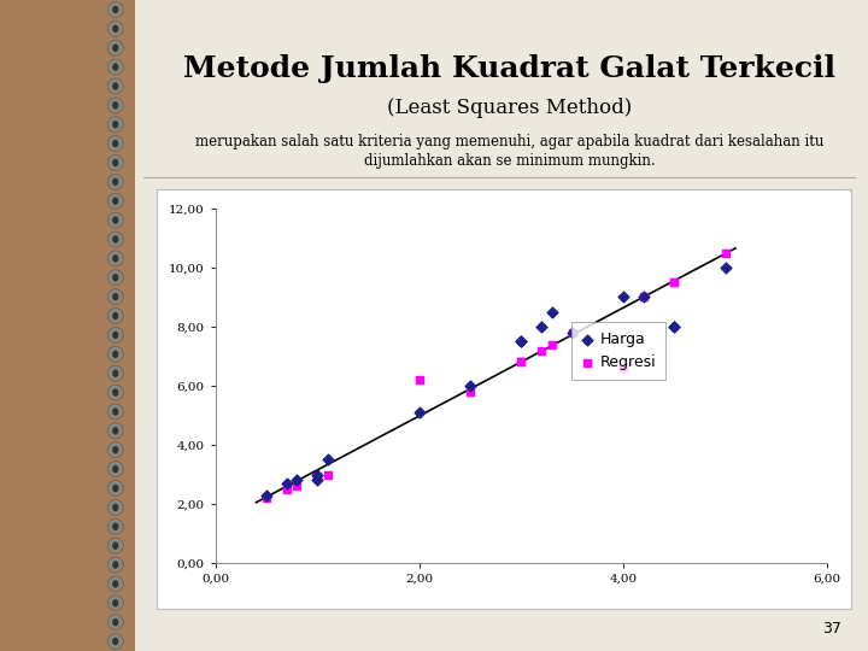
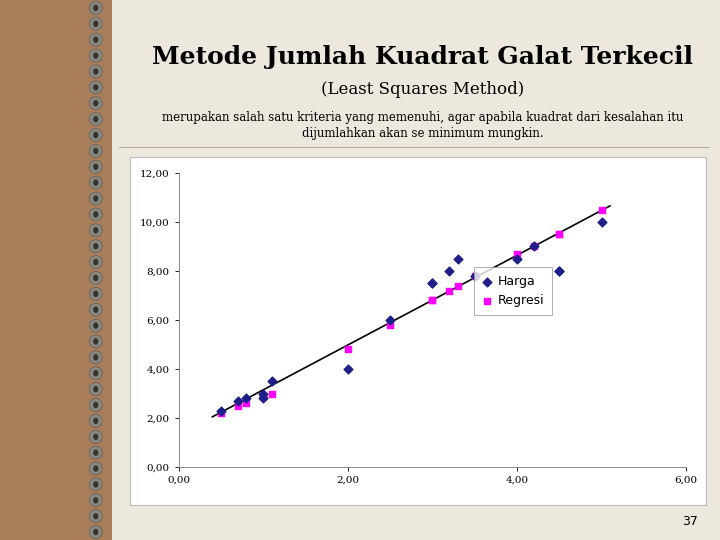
Harga/2,00: 5,1 -> 4,0
Regresi/2,00: 6,2 -> 4,8
Harga/4,00: 9,0 -> 8,5
Regresi/4,00: 6,6 -> 8,7
